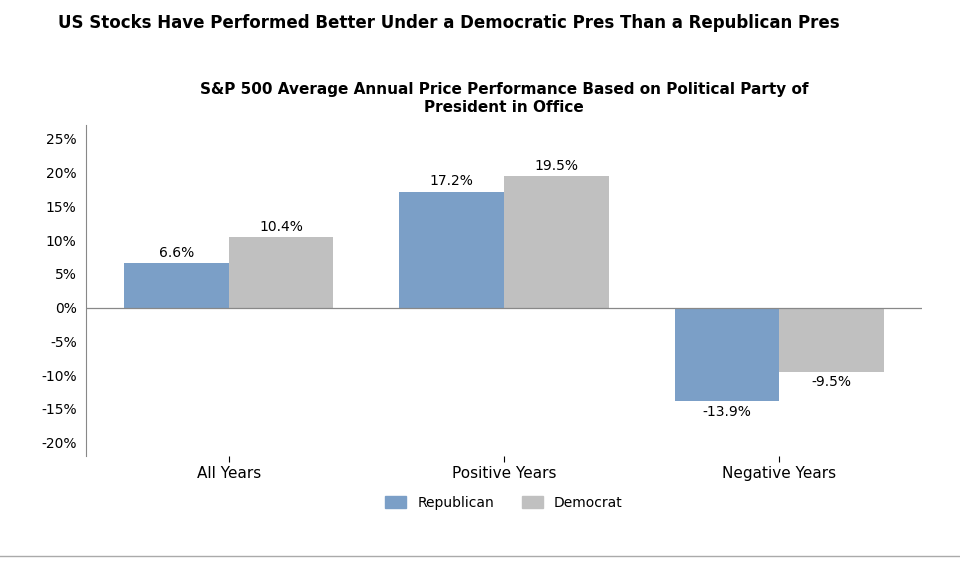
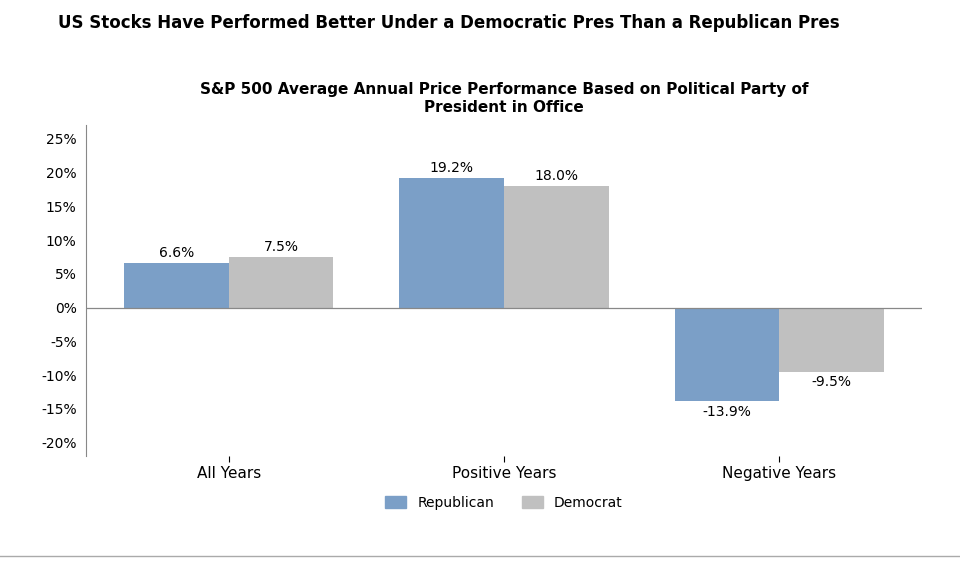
Democrat/All Years: 10.4% -> 7.5%
Republican/Positive Years: 17.2% -> 19.2%
Democrat/Positive Years: 19.5% -> 18.0%
